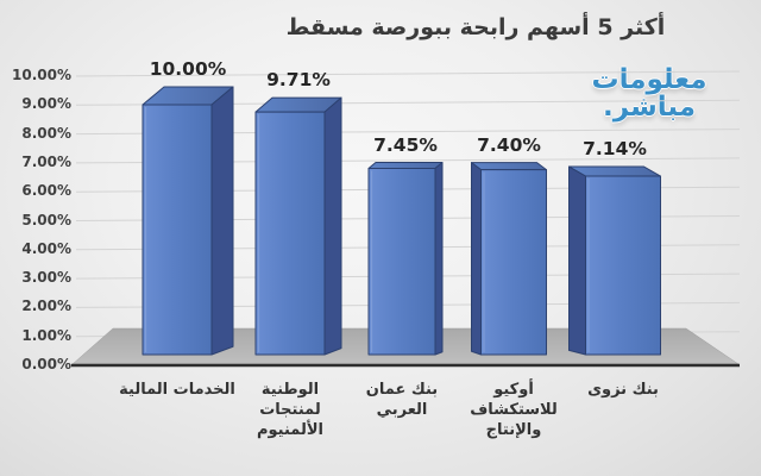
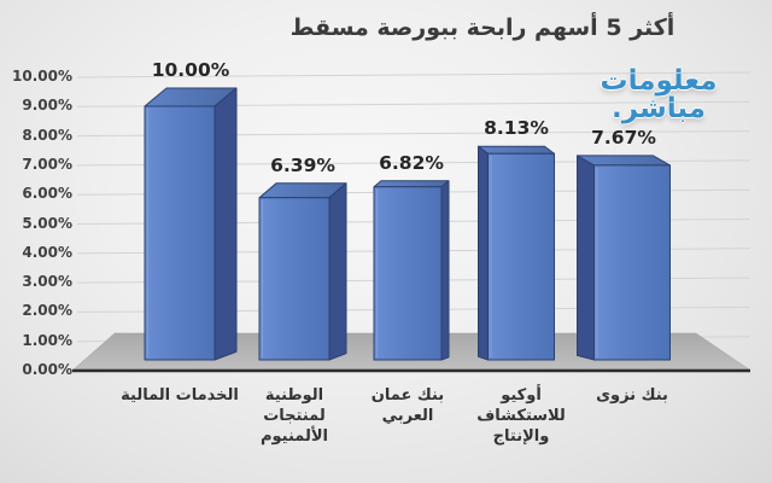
الوطنية لمنتجات الألمنيوم: 9.71% -> 6.39%
بنك عمان العربي: 7.45% -> 6.82%
أوكيو للاستكشاف والإنتاج: 7.40% -> 8.13%
بنك نزوى: 7.14% -> 7.67%
